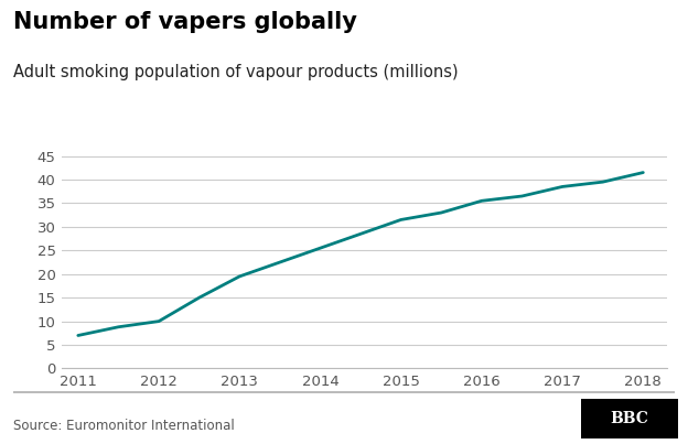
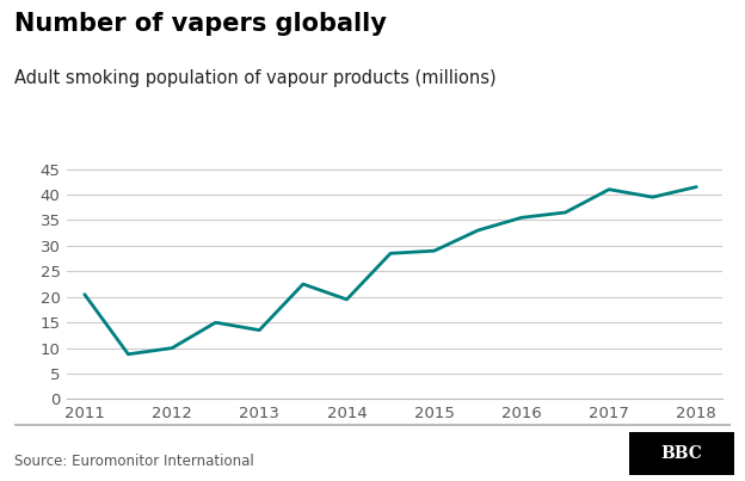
2011: 7.0 -> 20.5
2013: 19.5 -> 13.5
2014: 25.5 -> 19.5
2015: 31.5 -> 29.0
2017: 38.5 -> 41.0
